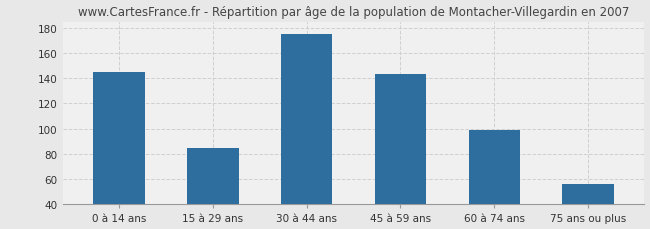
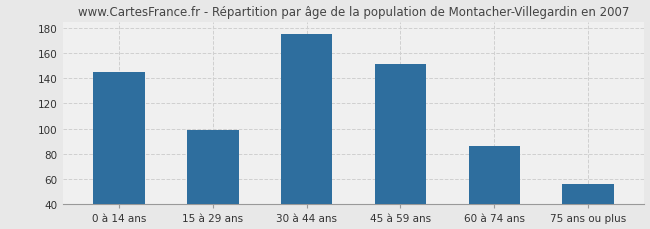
15 à 29 ans: 85 -> 99
45 à 59 ans: 143 -> 151
60 à 74 ans: 99 -> 86
